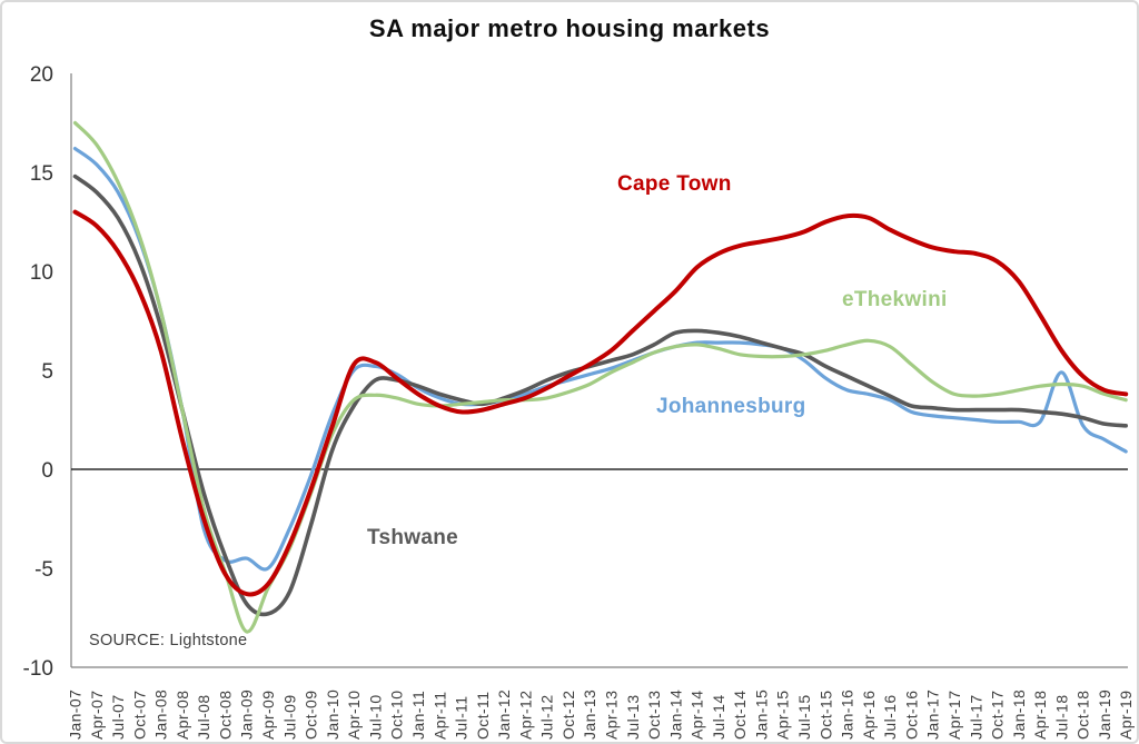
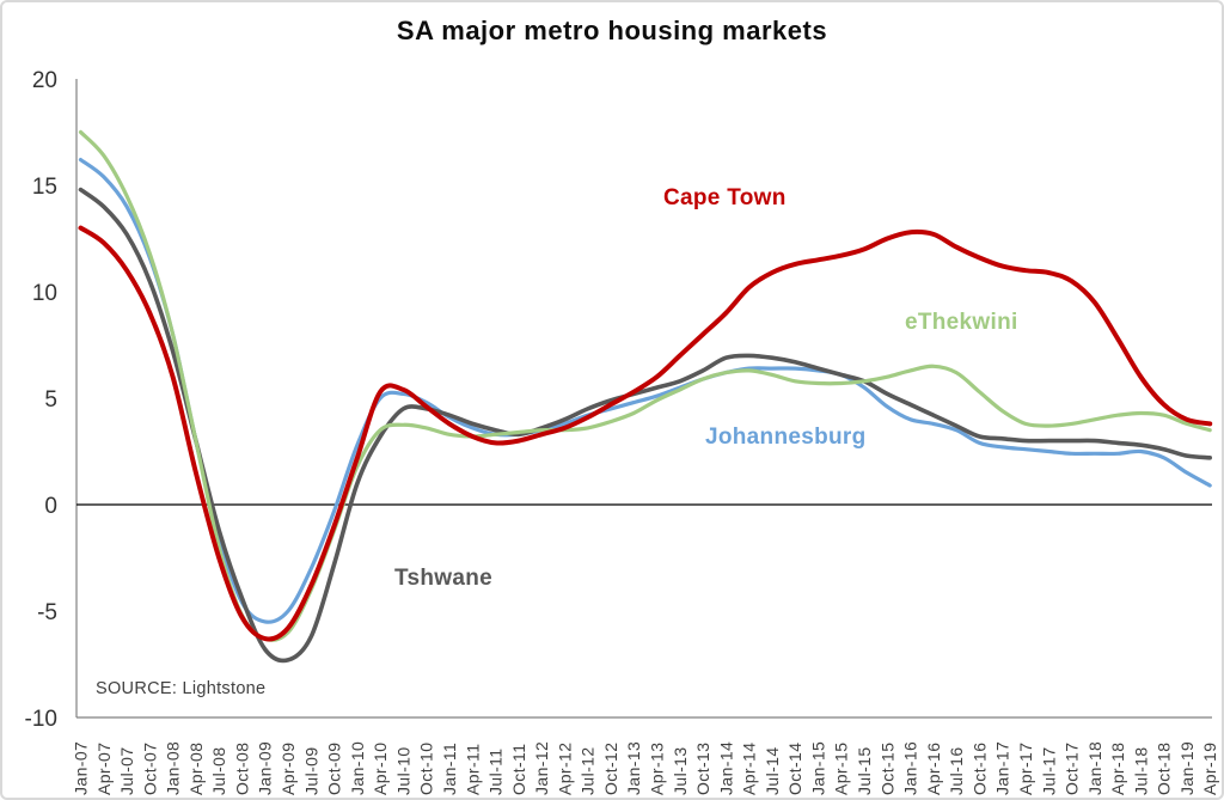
Johannesburg/Jul-08: -3.0 -> -1.5
Johannesburg/Jan-09: -4.5 -> -5.5
eThekwini/Jan-09: -8.2 -> -6.3
Johannesburg/Jul-18: 4.9 -> 2.5
